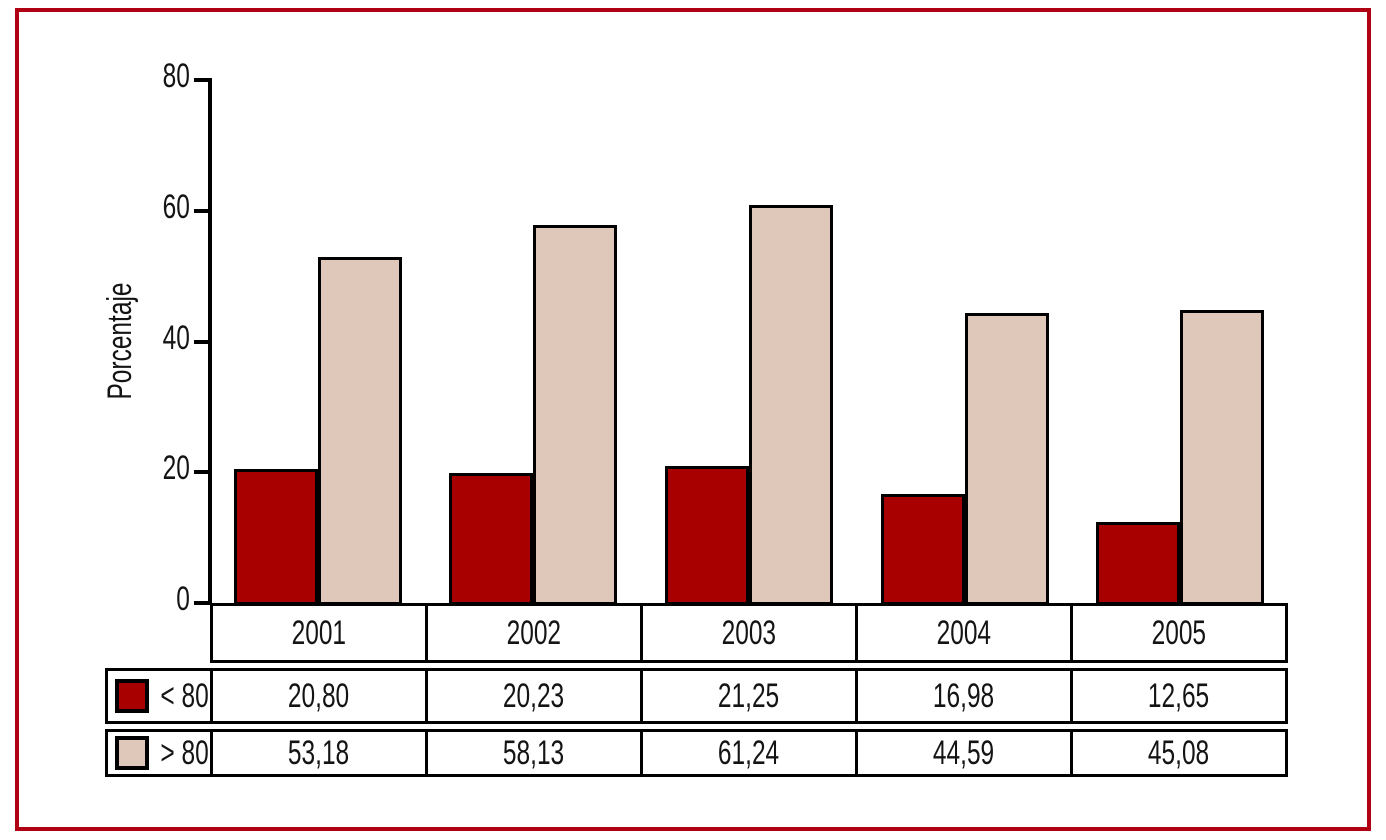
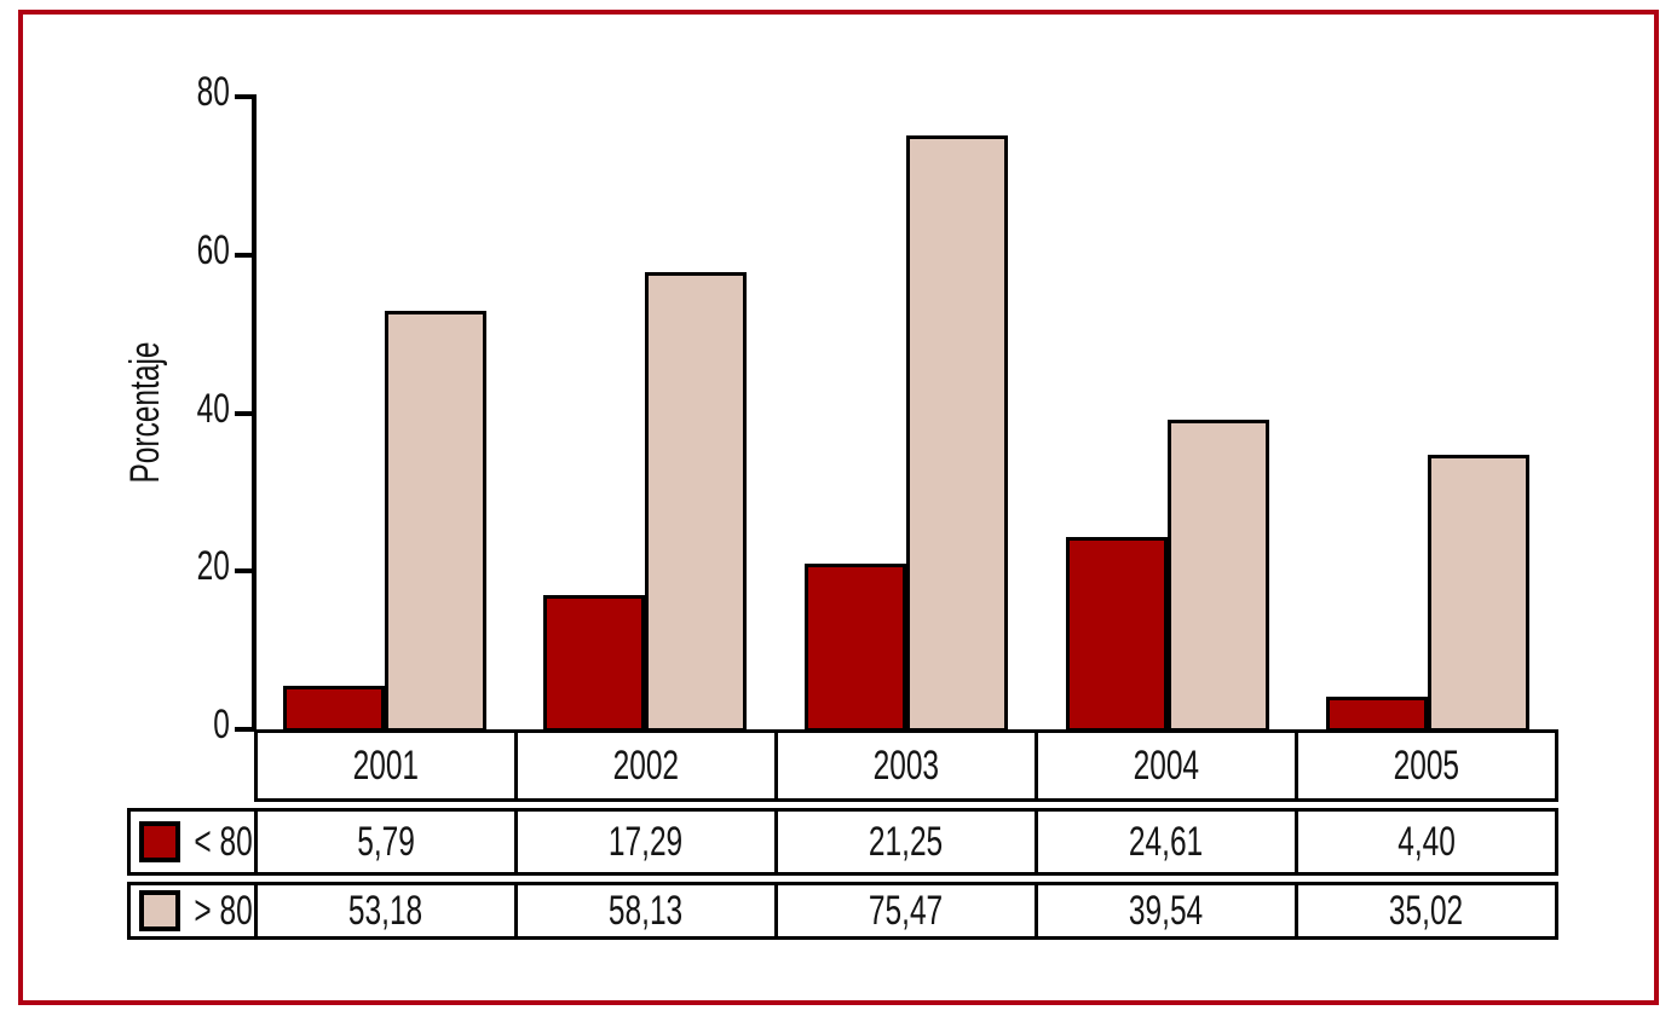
< 80/2001: 20,80 -> 5,79
< 80/2002: 20,23 -> 17,29
> 80/2003: 61,24 -> 75,47
< 80/2004: 16,98 -> 24,61
> 80/2004: 44,59 -> 39,54
< 80/2005: 12,65 -> 4,40
> 80/2005: 45,08 -> 35,02
